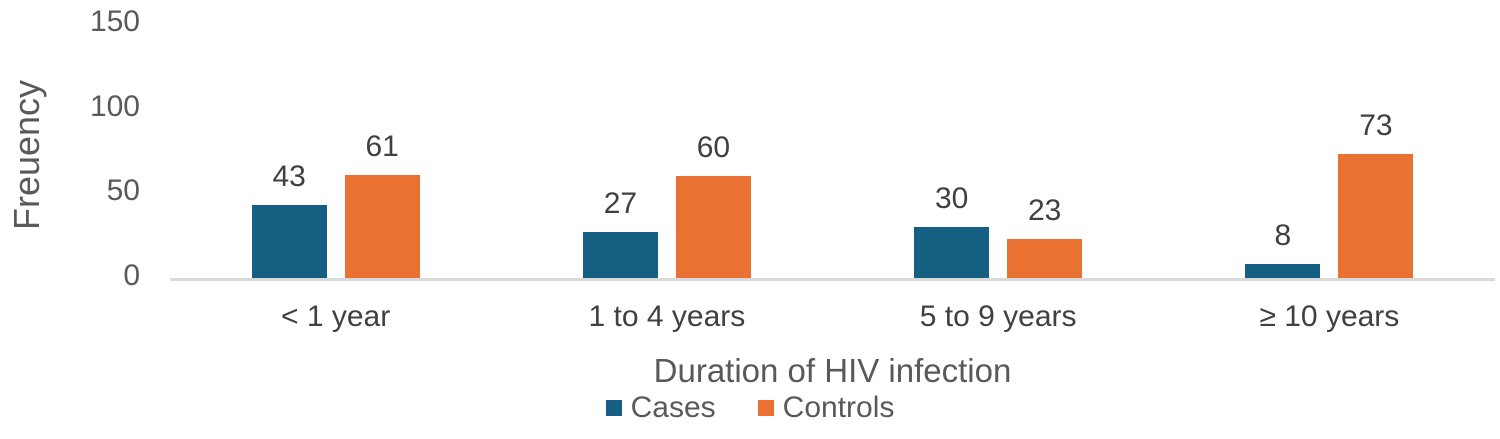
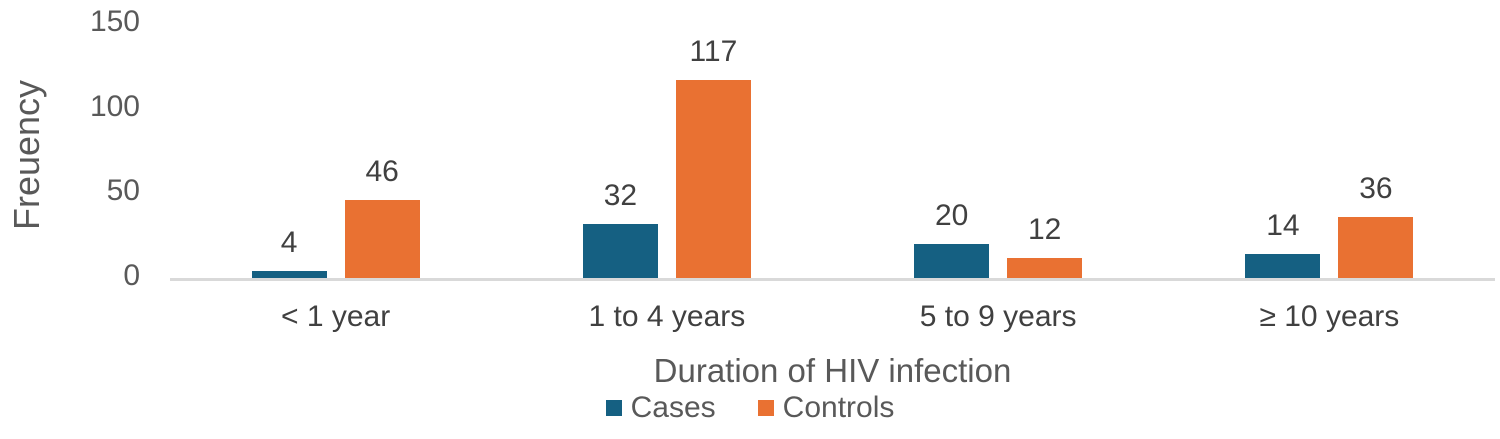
Cases/< 1 year: 43 -> 4
Controls/< 1 year: 61 -> 46
Cases/1 to 4 years: 27 -> 32
Controls/1 to 4 years: 60 -> 117
Cases/5 to 9 years: 30 -> 20
Controls/5 to 9 years: 23 -> 12
Cases/≥ 10 years: 8 -> 14
Controls/≥ 10 years: 73 -> 36
